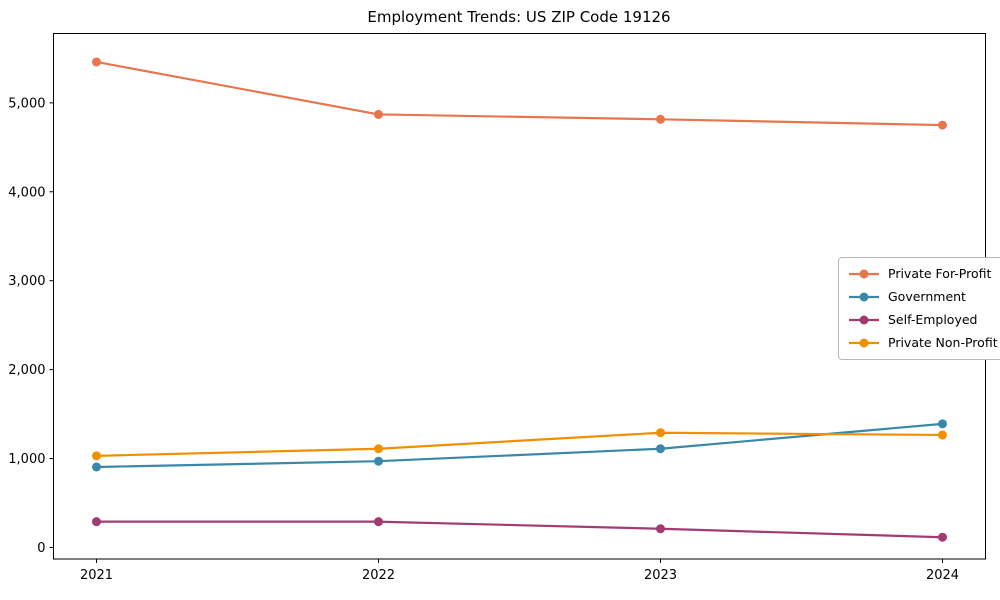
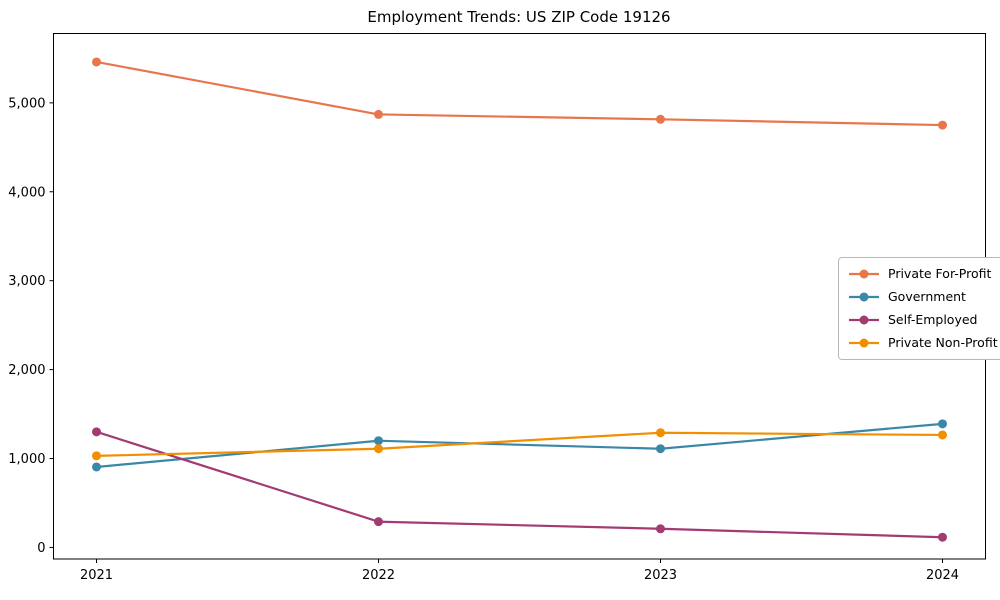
Self-Employed/2021: 300 -> 1300
Government/2022: 1000 -> 1200
